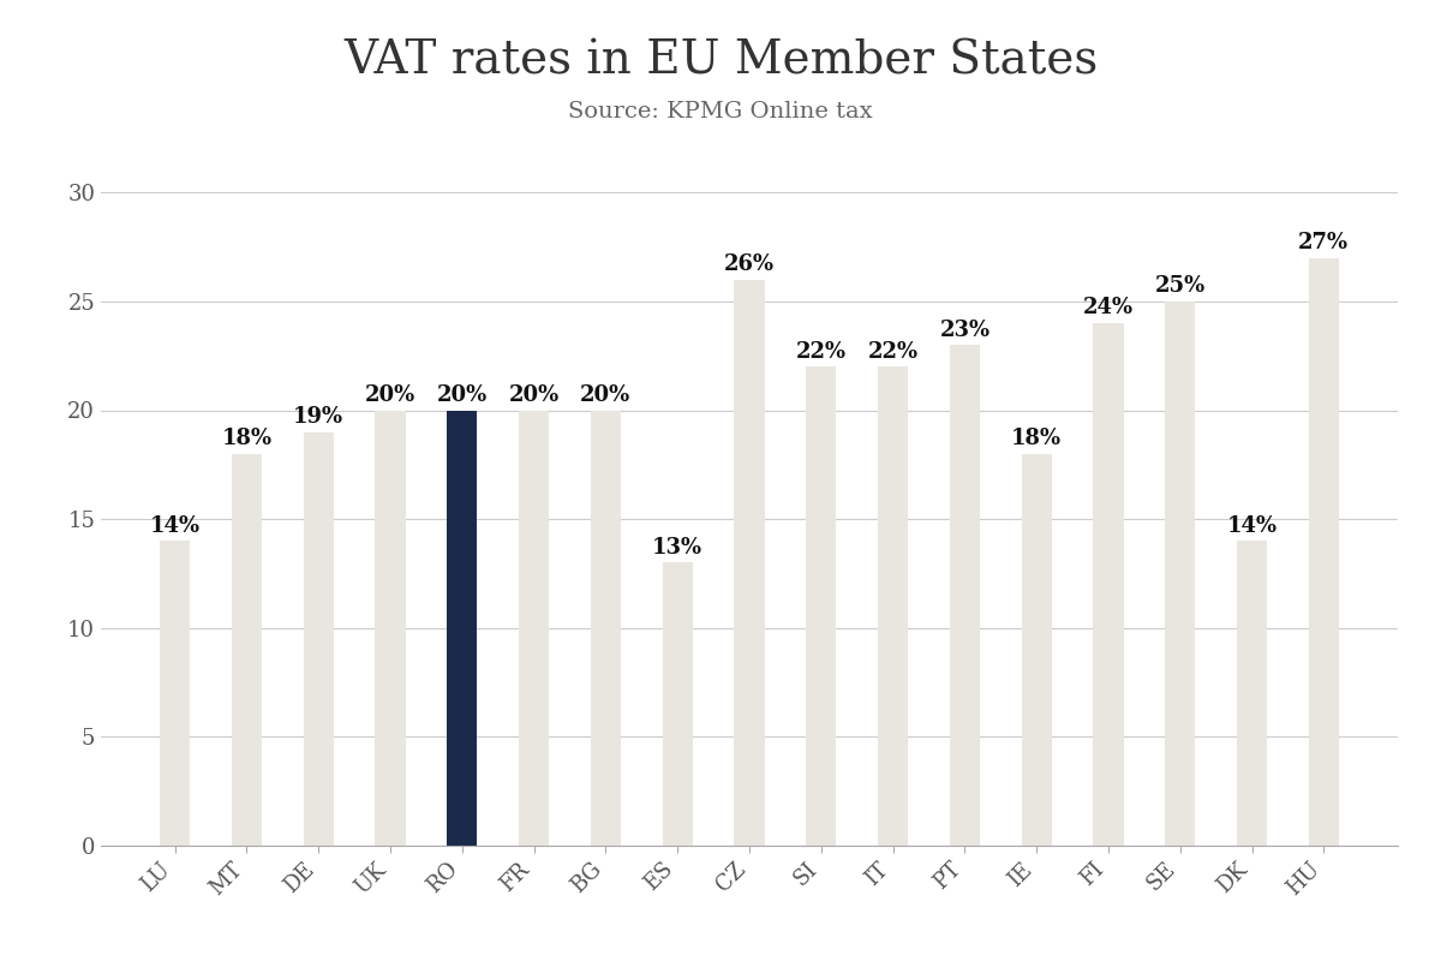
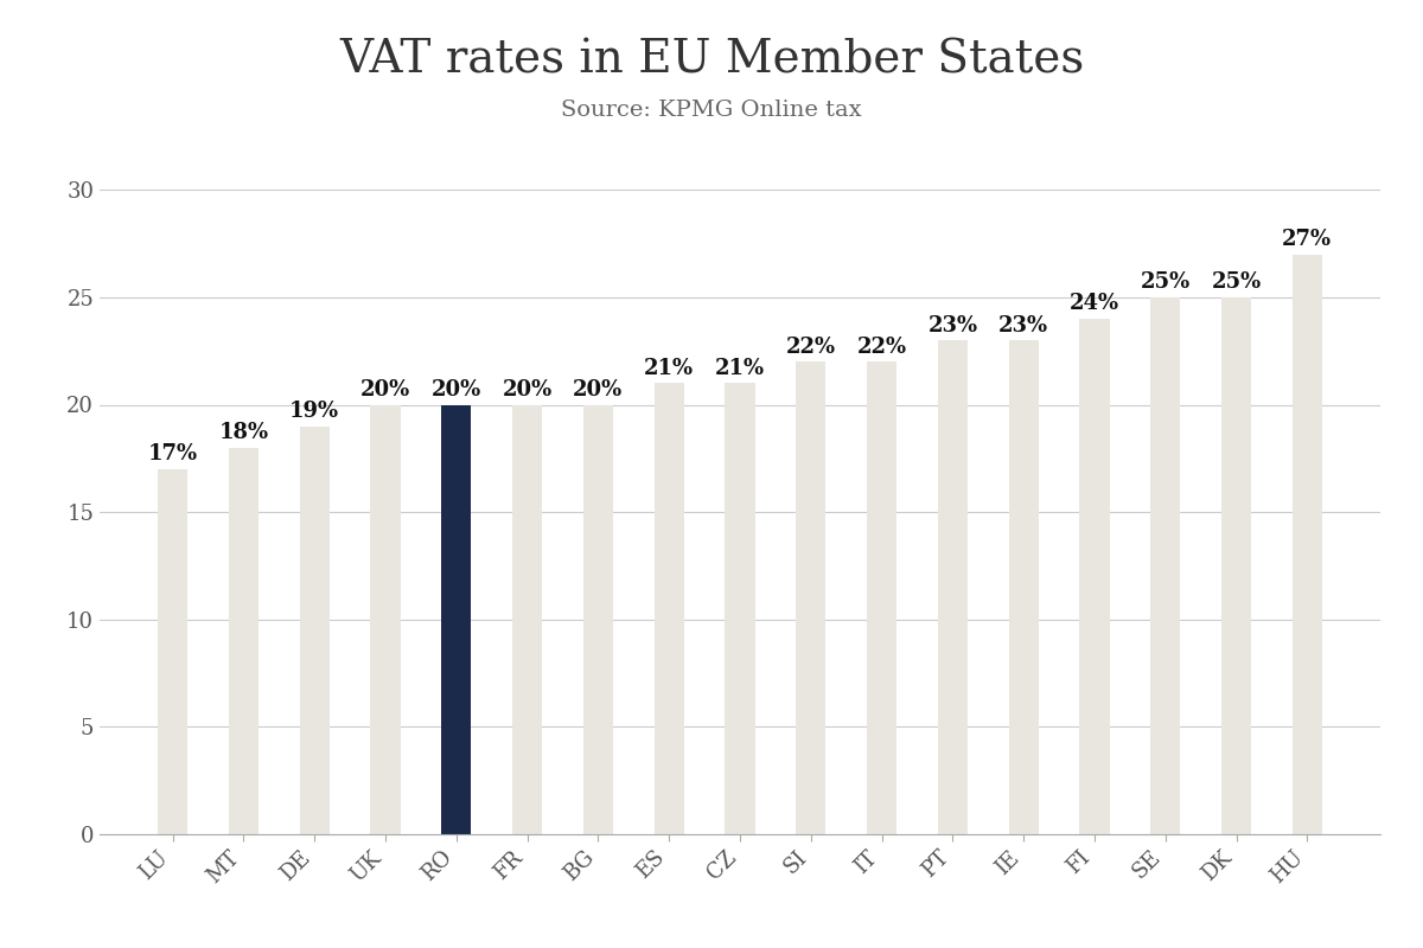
LU: 14% -> 17%
ES: 13% -> 21%
CZ: 26% -> 21%
IE: 18% -> 23%
DK: 14% -> 25%
